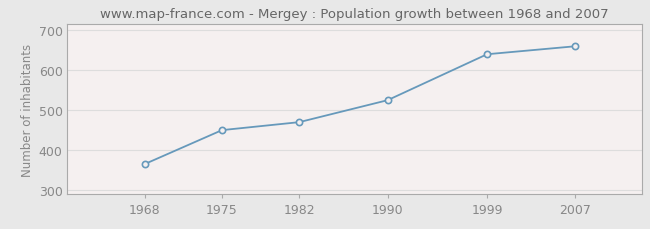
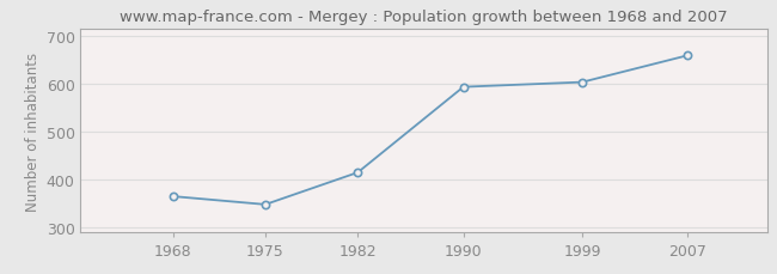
1975: 450 -> 348
1982: 470 -> 415
1990: 525 -> 594
1999: 640 -> 604
